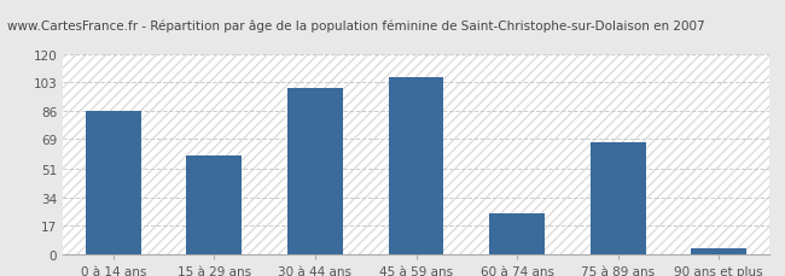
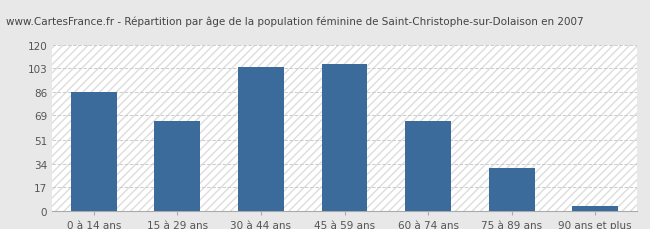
15 à 29 ans: 59 -> 65
30 à 44 ans: 100 -> 104
60 à 74 ans: 24 -> 65
75 à 89 ans: 67 -> 31
